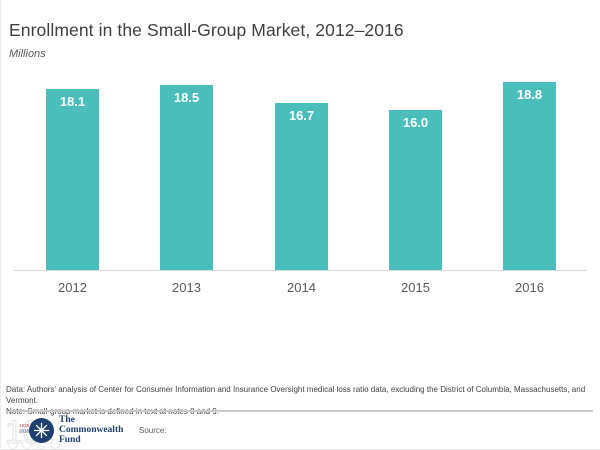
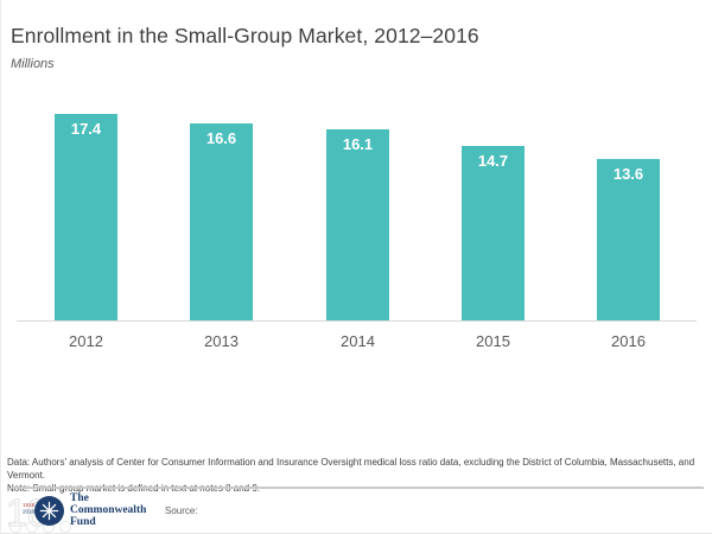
2012: 18.1 -> 17.4
2013: 18.5 -> 16.6
2014: 16.7 -> 16.1
2015: 16.0 -> 14.7
2016: 18.8 -> 13.6
